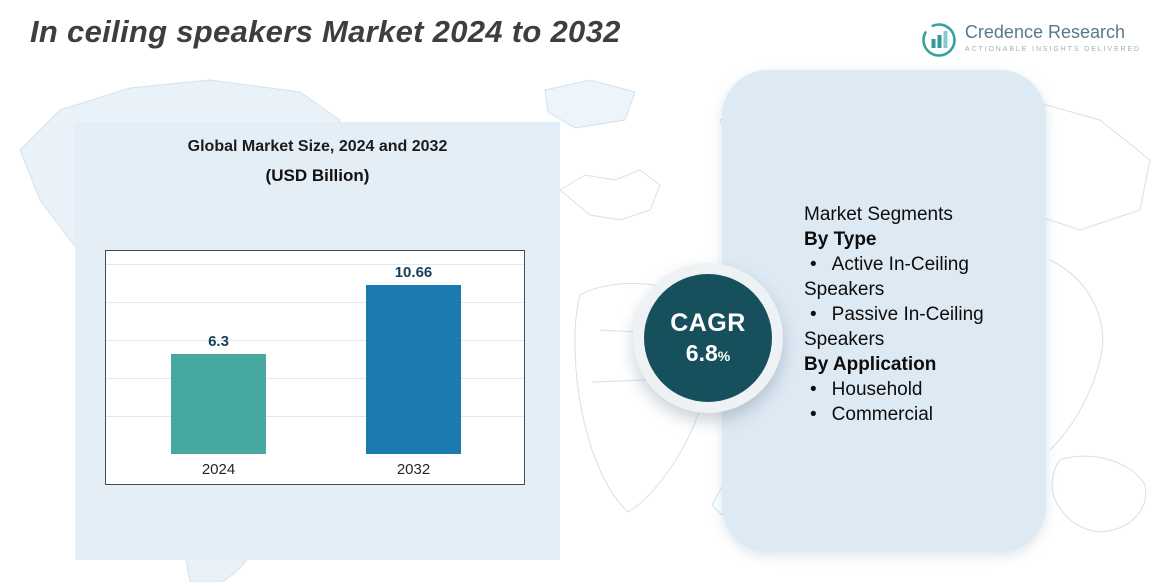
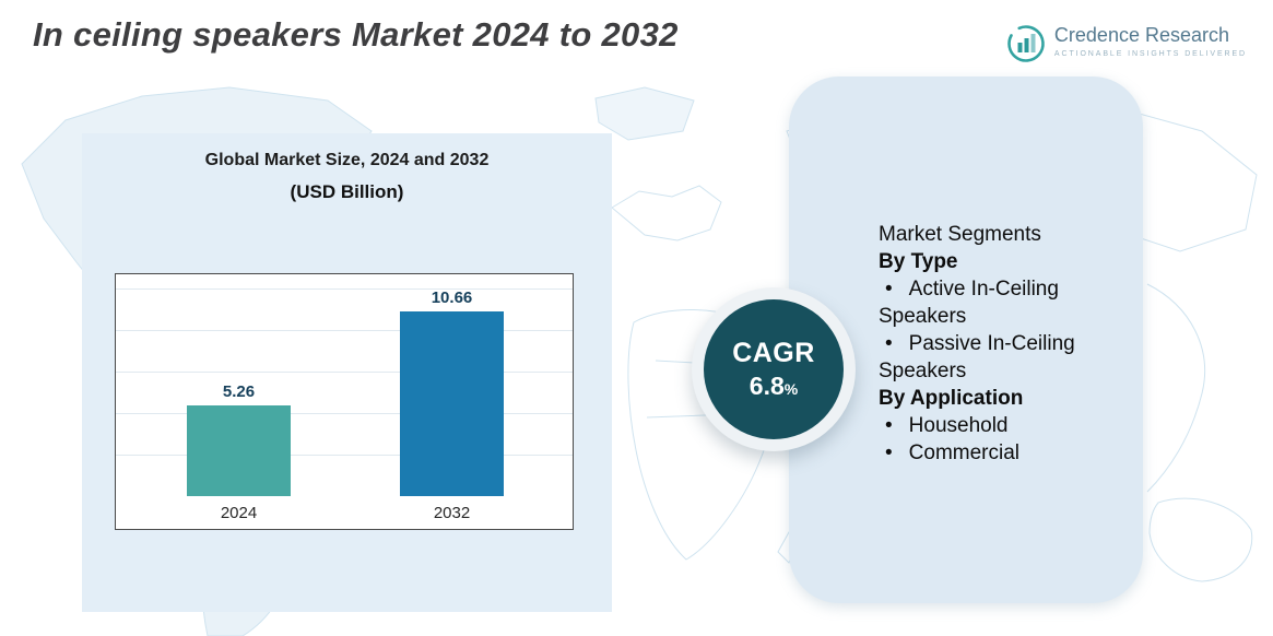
2024: 6.3 -> 5.26
